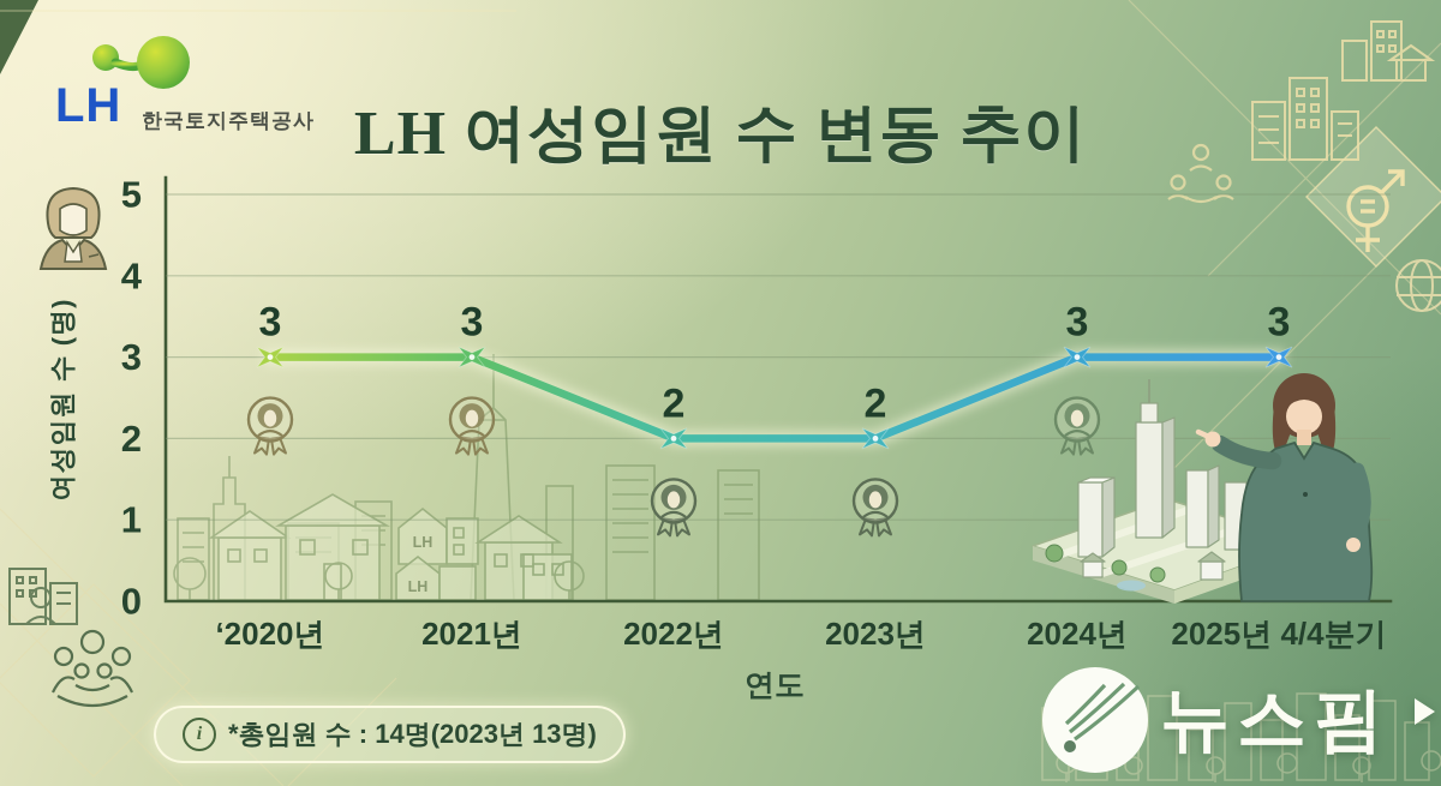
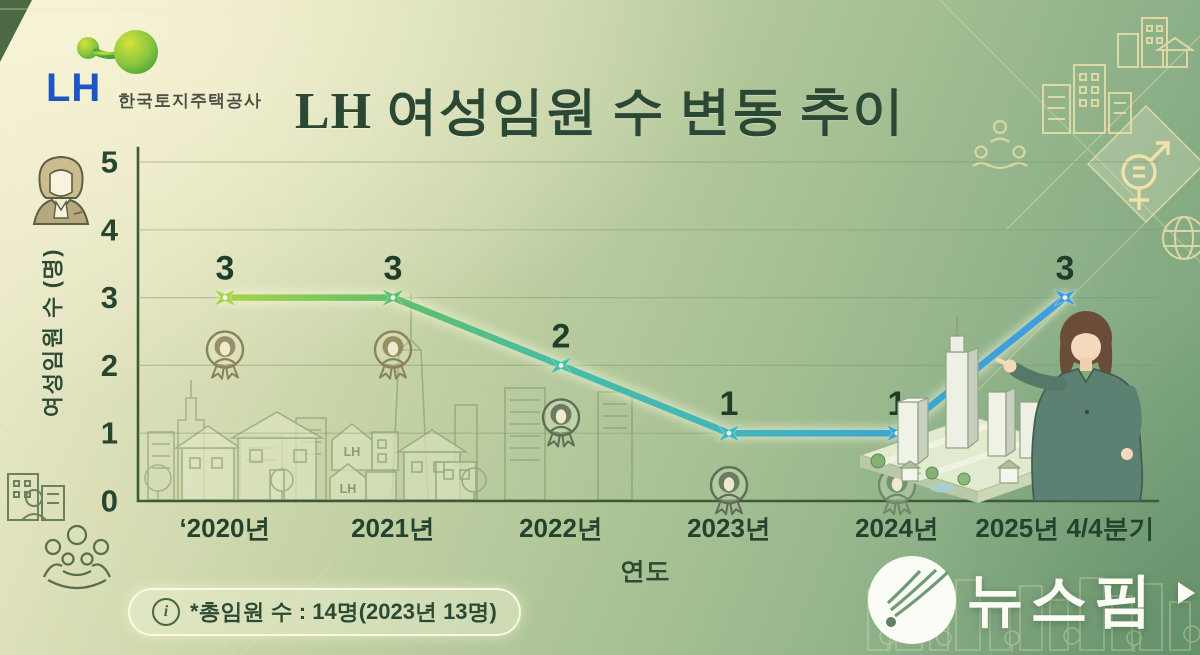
2023년: 2 -> 1
2024년: 3 -> 1
